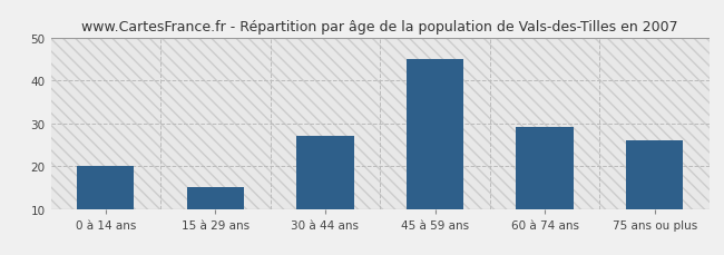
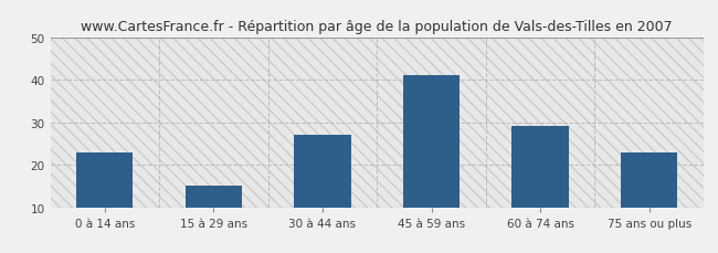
0 à 14 ans: 20 -> 23
45 à 59 ans: 45 -> 41
75 ans ou plus: 26 -> 23
